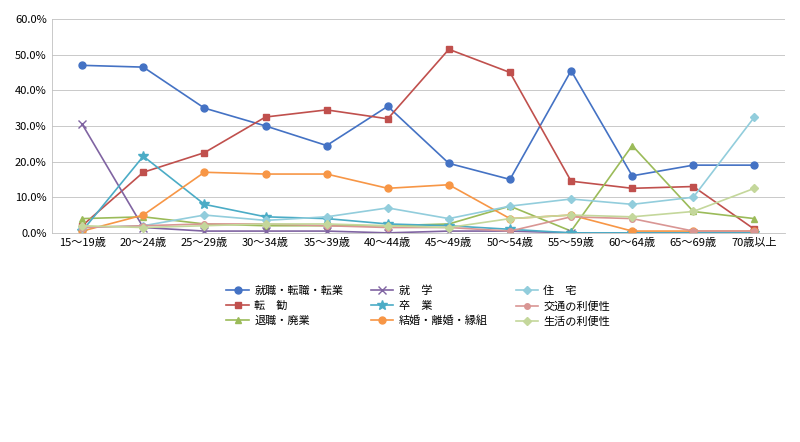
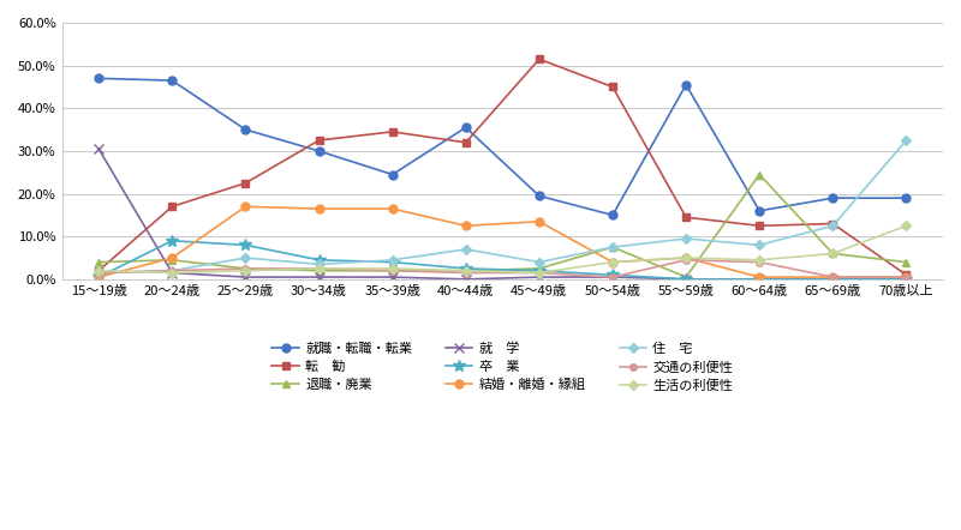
卒 業/20～24歳: 21.5% -> 9.0%
住 宅/65～69歳: 10.0% -> 12.5%
